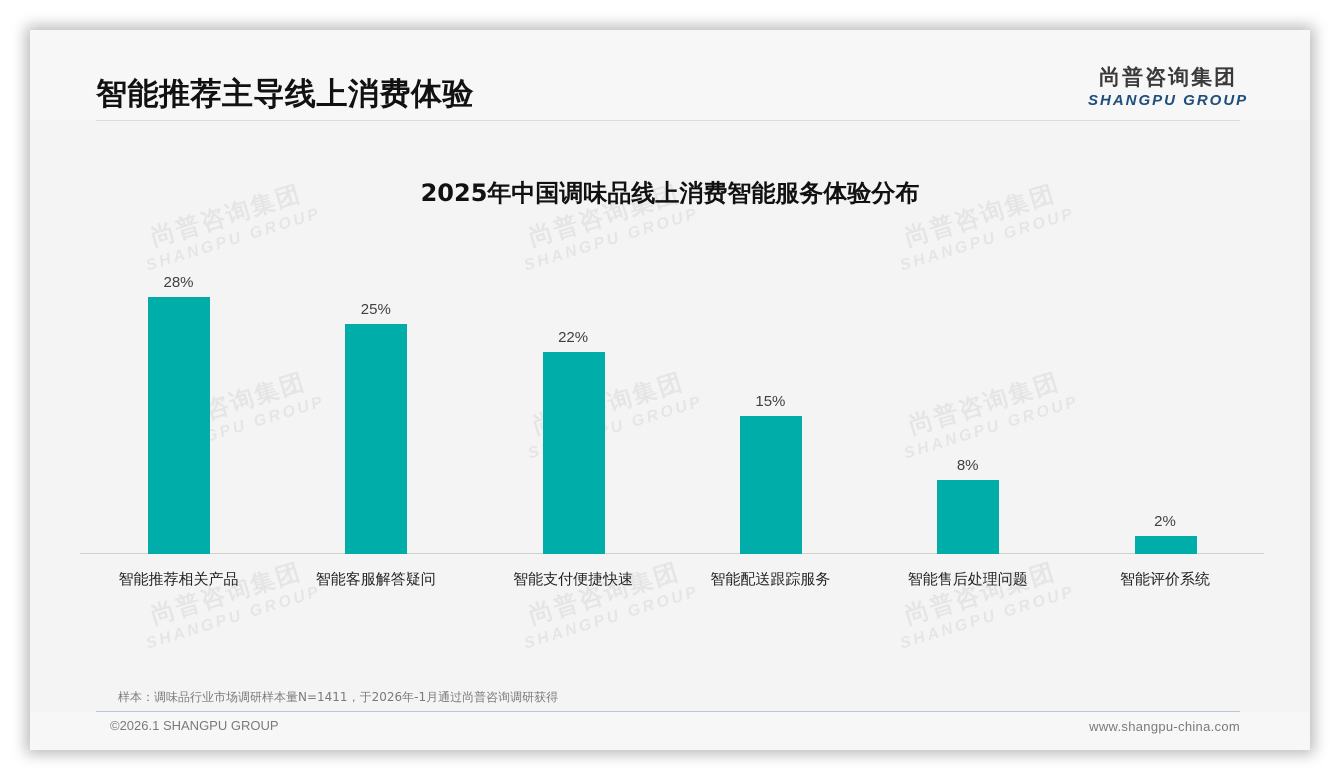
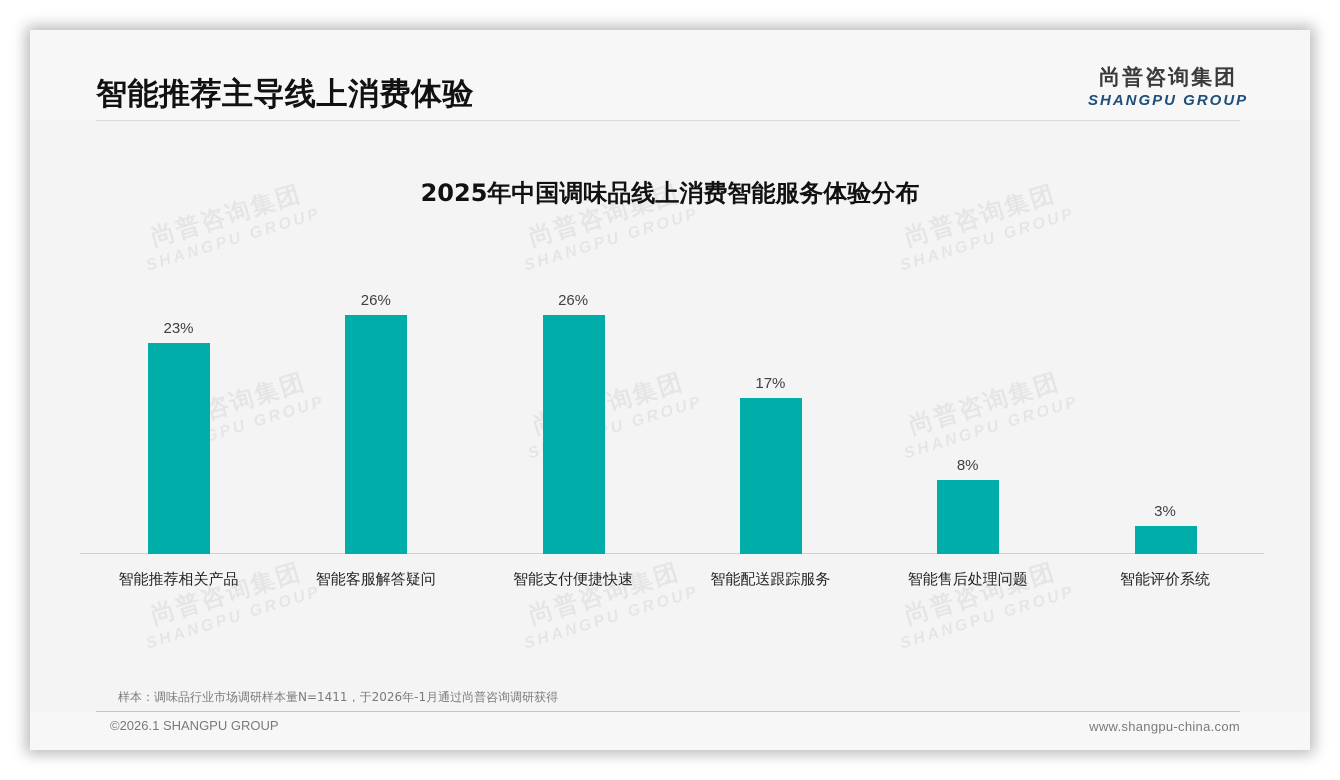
智能推荐相关产品: 28% -> 23%
智能客服解答疑问: 25% -> 26%
智能支付便捷快速: 22% -> 26%
智能配送跟踪服务: 15% -> 17%
智能评价系统: 2% -> 3%
